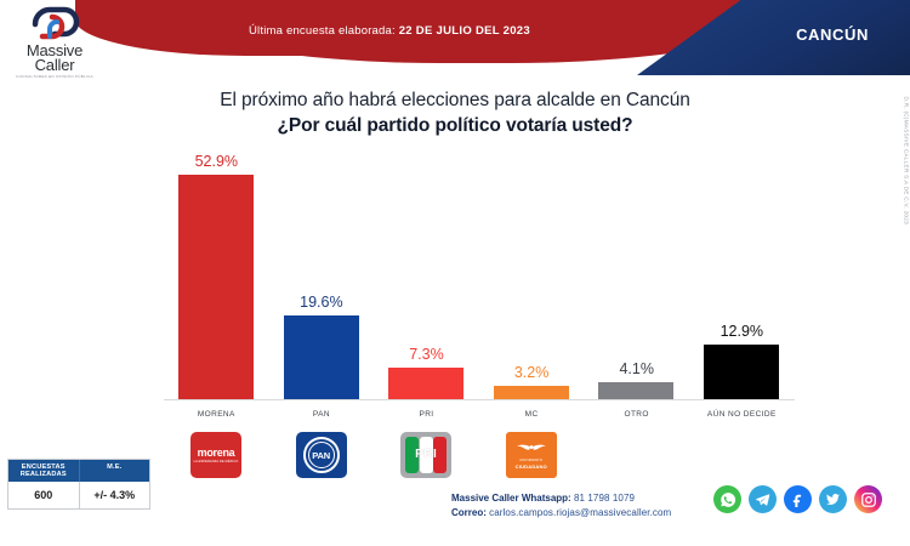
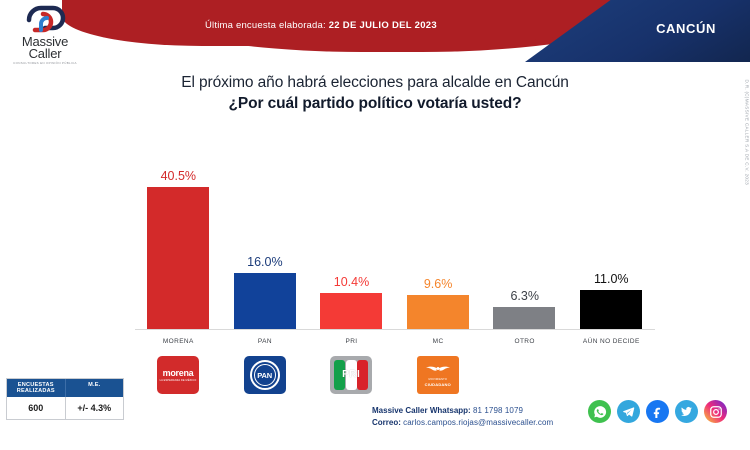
MORENA: 52.9% -> 40.5%
PAN: 19.6% -> 16.0%
PRI: 7.3% -> 10.4%
MC: 3.2% -> 9.6%
OTRO: 4.1% -> 6.3%
AÚN NO DECIDE: 12.9% -> 11.0%
